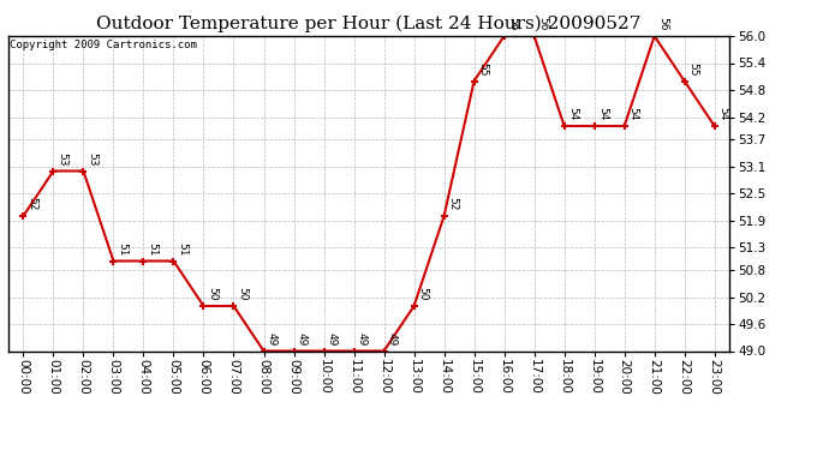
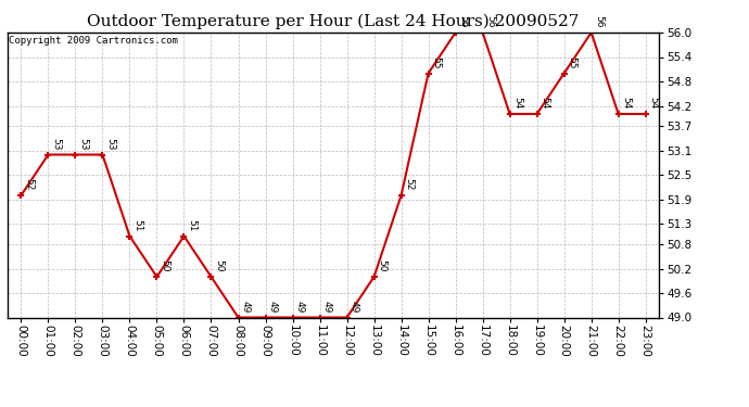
03:00: 51 -> 53
05:00: 51 -> 50
06:00: 50 -> 51
20:00: 54 -> 55
22:00: 55 -> 54
